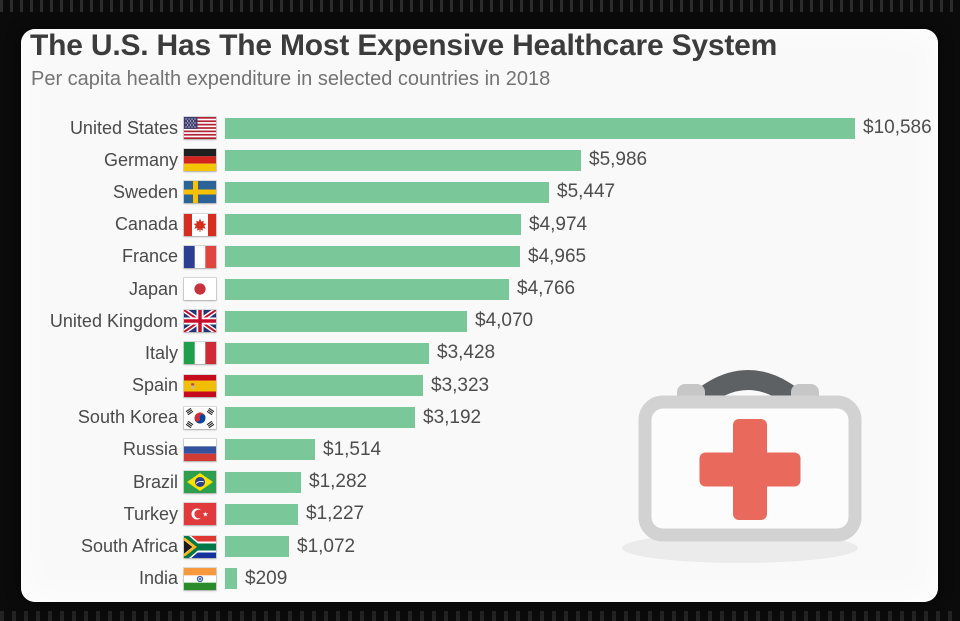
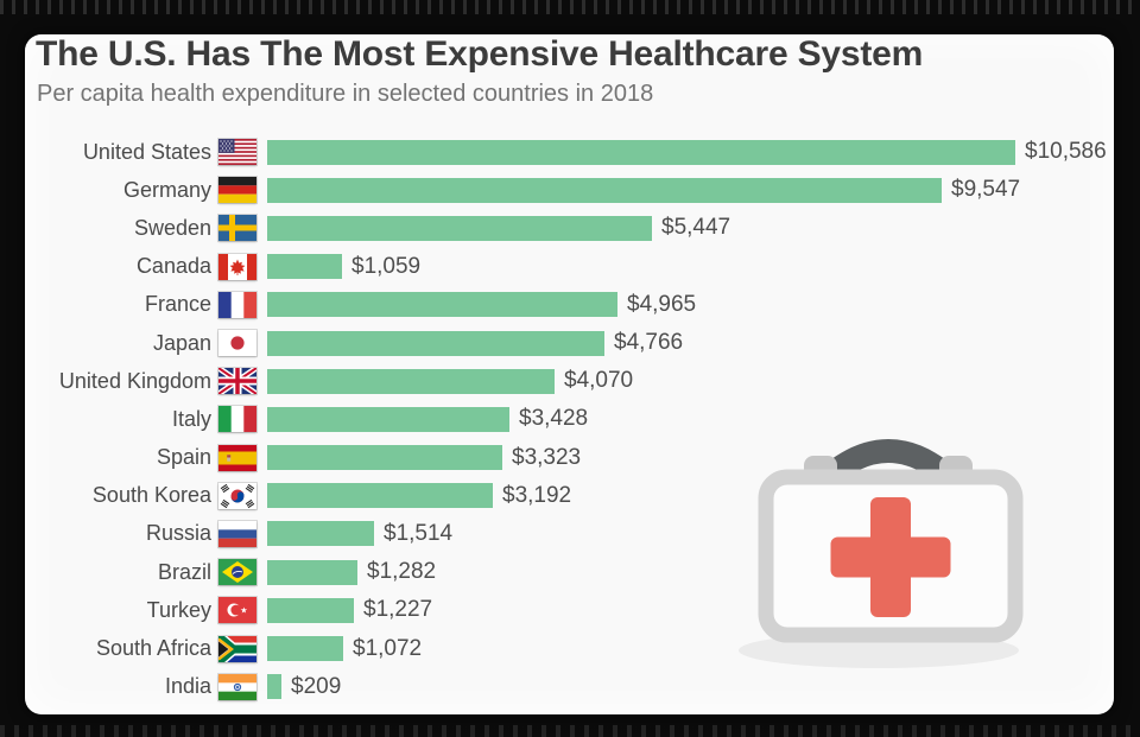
Germany: $5,986 -> $9,547
Canada: $4,974 -> $1,059
